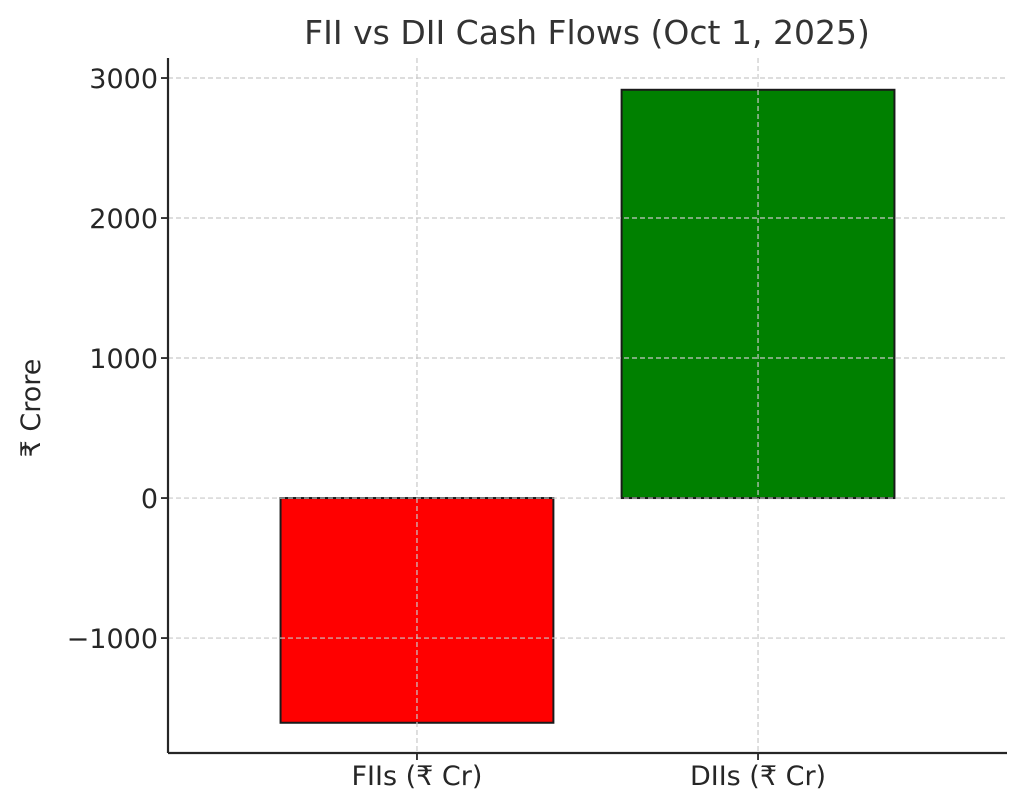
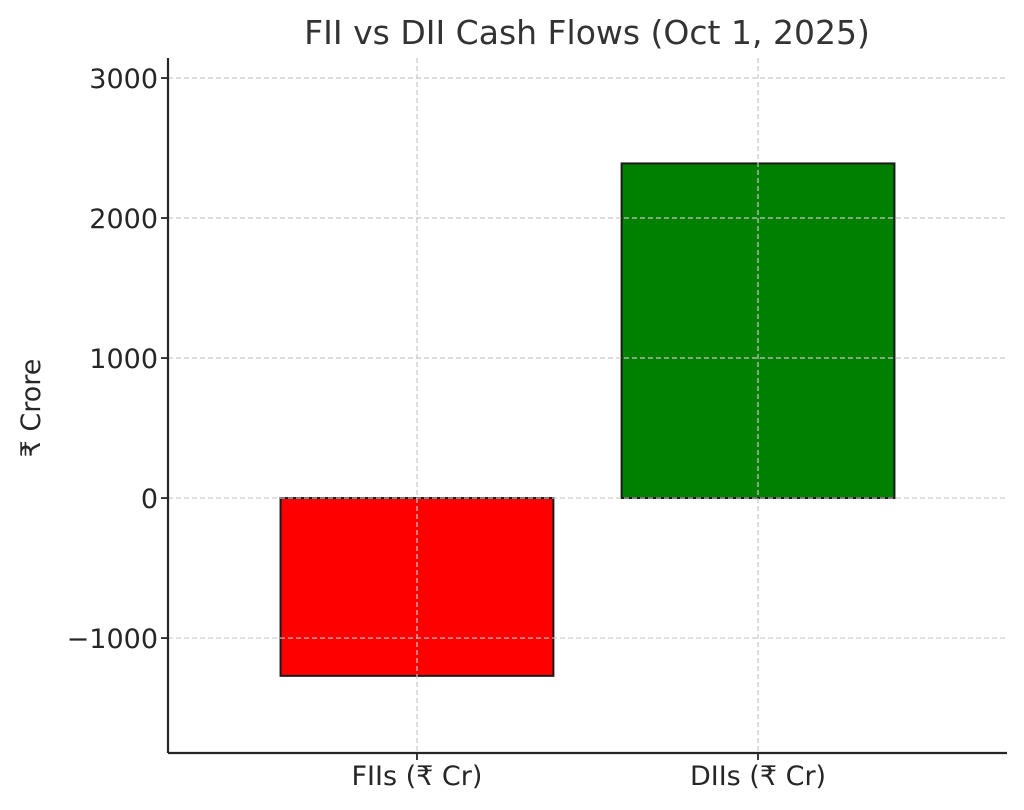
FIIs (₹ Cr): -1600 -> -1270
DIIs (₹ Cr): 2920 -> 2390
